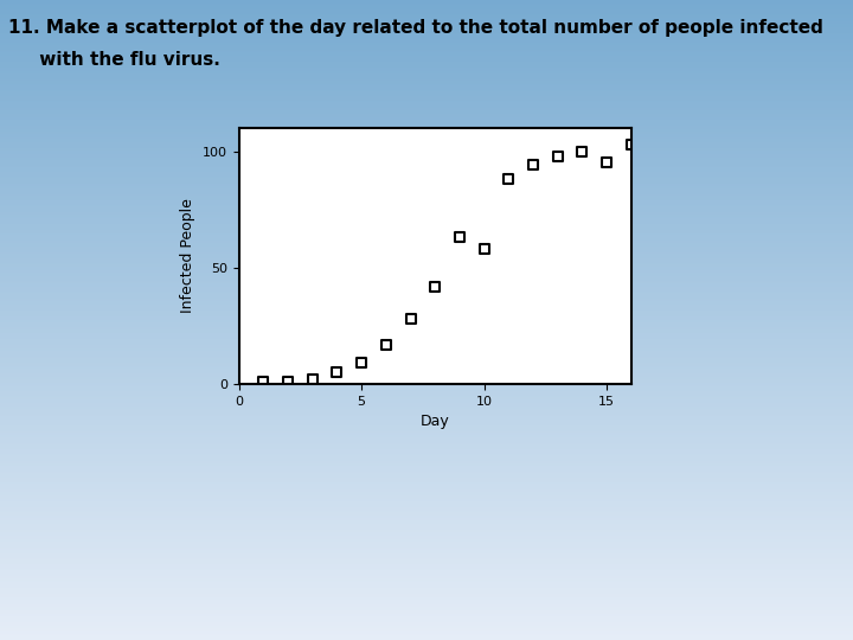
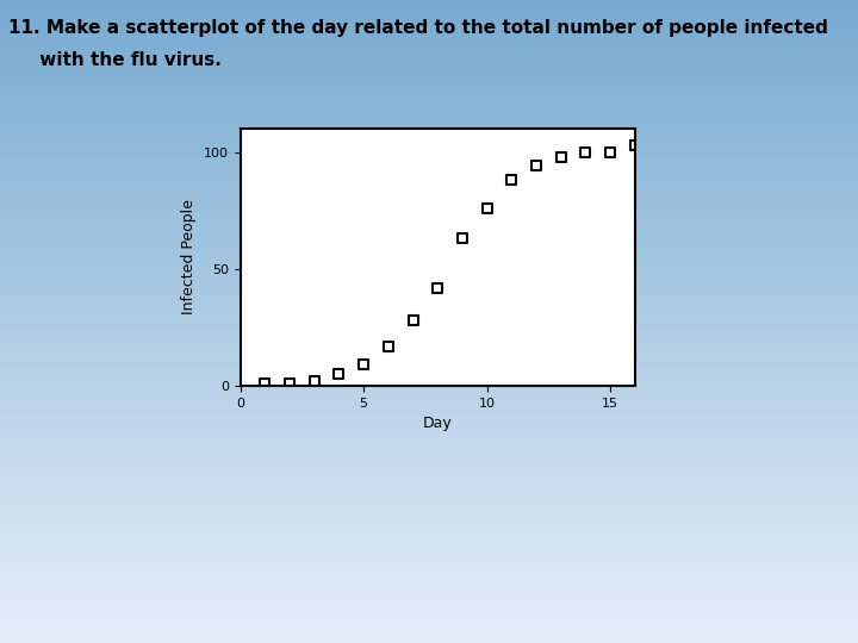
10: 58 -> 76
15: 95 -> 100
